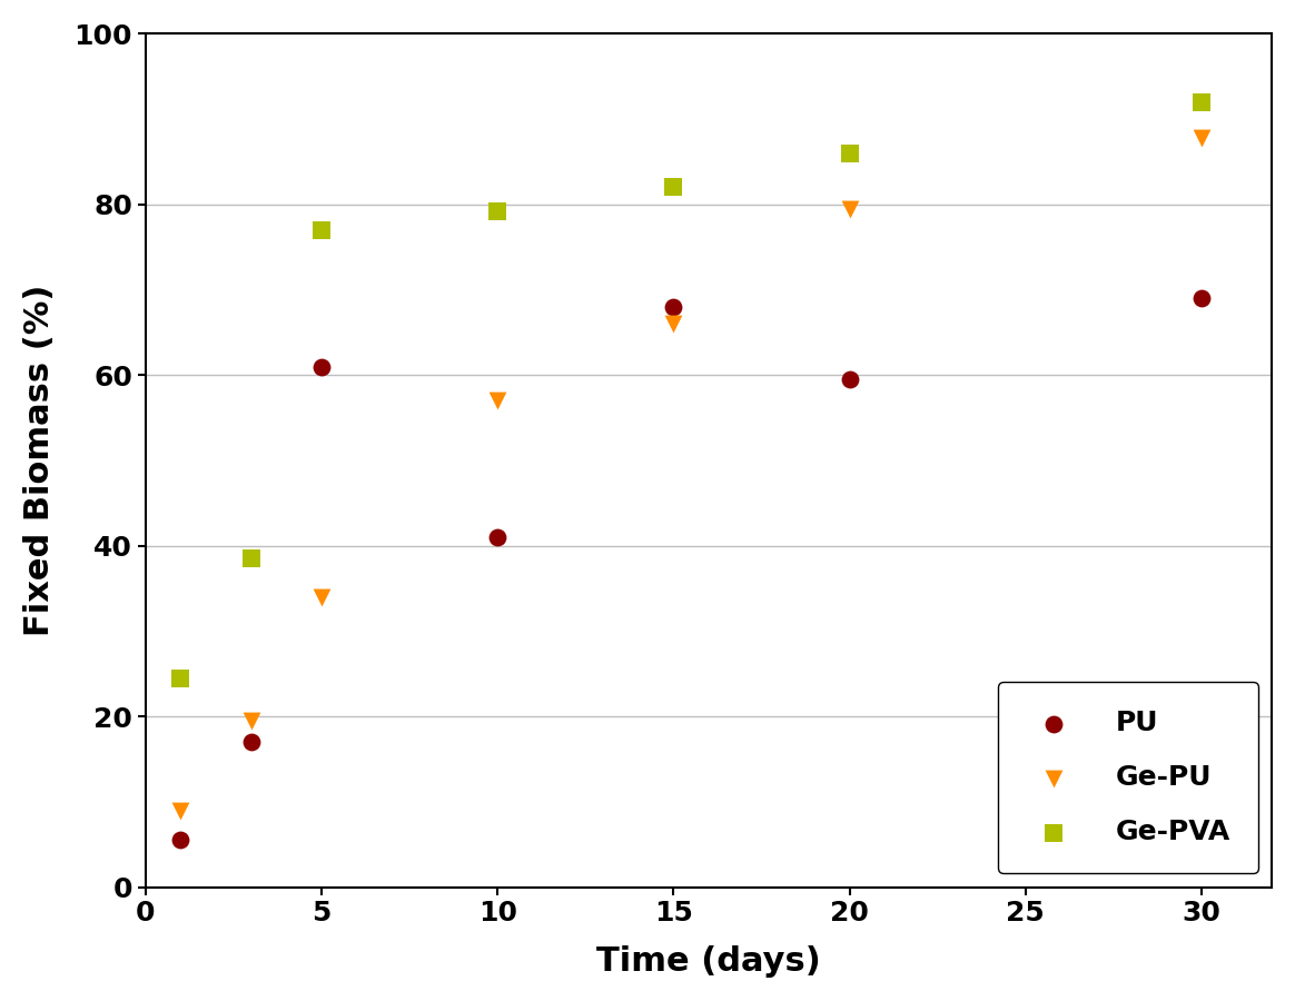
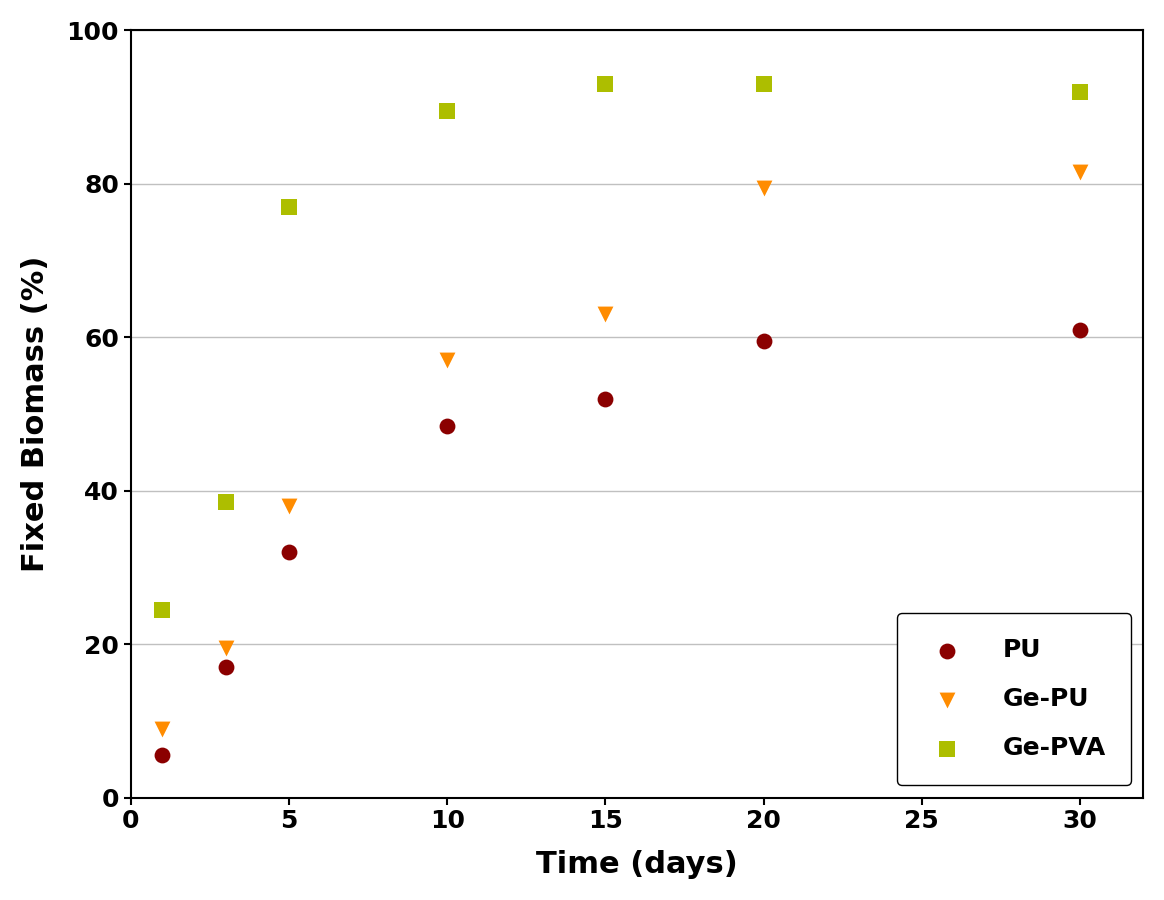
PU/5: 61.0 -> 32.0
Ge-PU/5: 34.0 -> 38.0
PU/10: 41.0 -> 48.5
Ge-PVA/10: 79.2 -> 89.5
PU/15: 68.0 -> 52.0
Ge-PU/15: 66.0 -> 63.0
Ge-PVA/15: 82.0 -> 93.0
Ge-PVA/20: 86.0 -> 93.0
PU/30: 69.0 -> 61.0
Ge-PU/30: 87.8 -> 81.5
